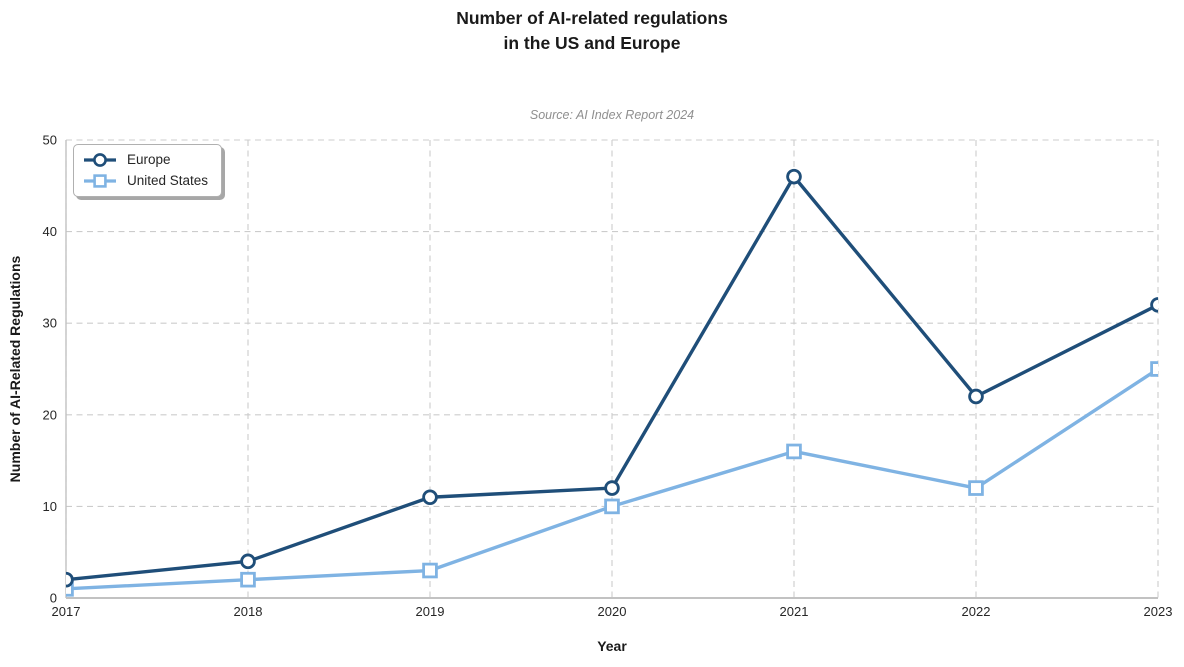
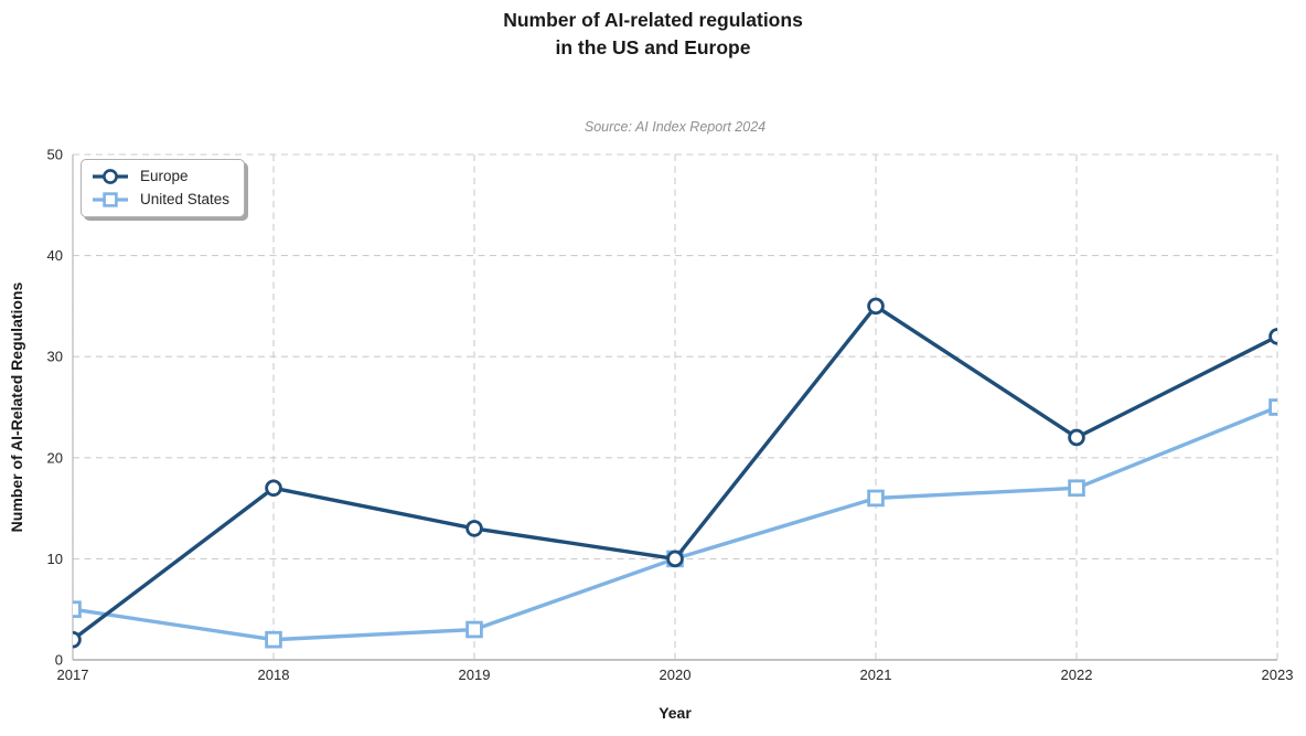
United States/2017: 1 -> 5
Europe/2018: 4 -> 17
Europe/2019: 11 -> 13
Europe/2020: 12 -> 10
Europe/2021: 46 -> 35
United States/2022: 12 -> 17
